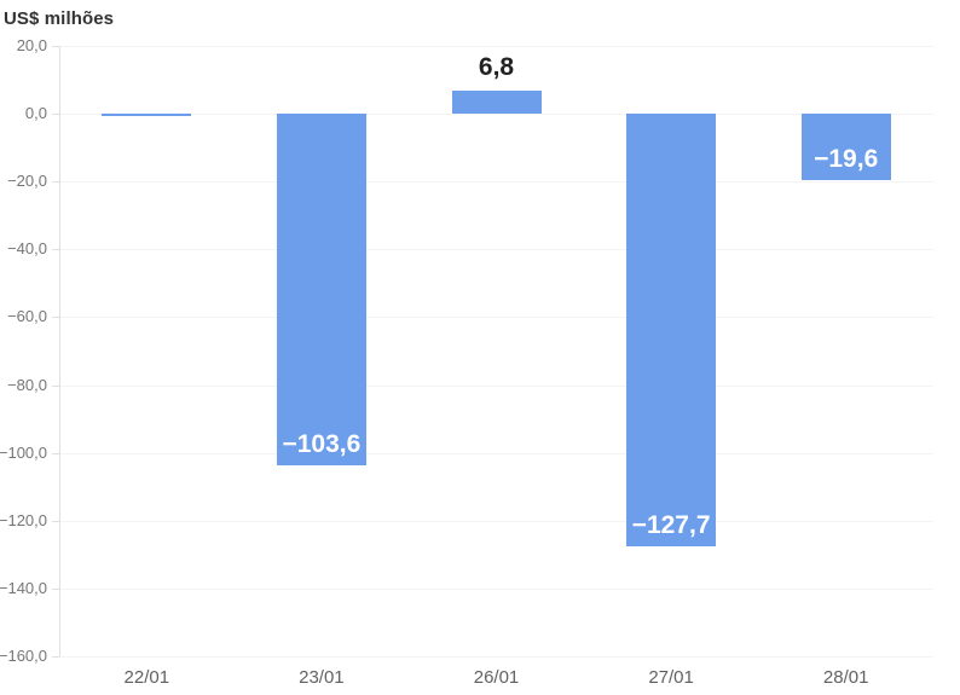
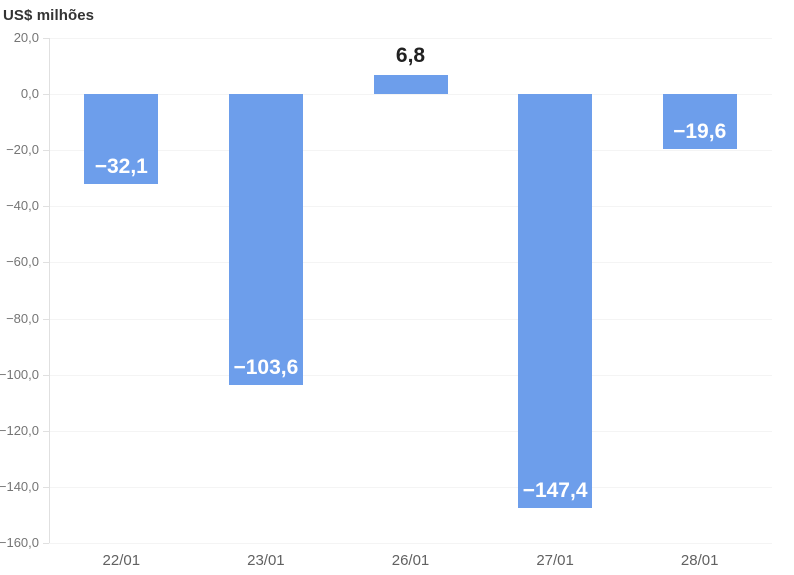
22/01: −0,6 -> −32,1
27/01: −127,7 -> −147,4
